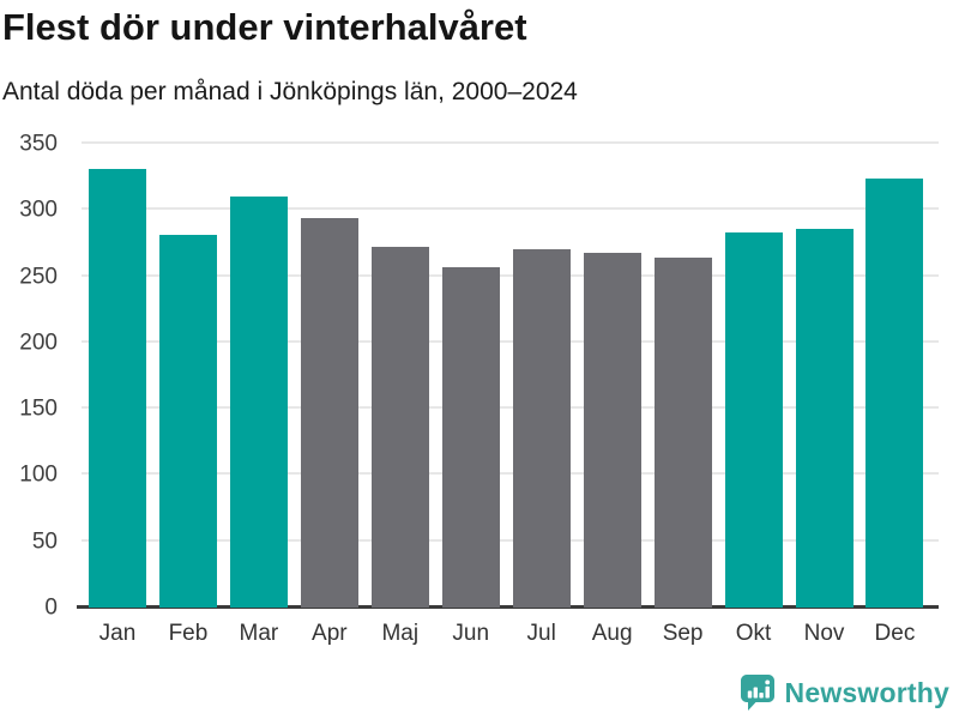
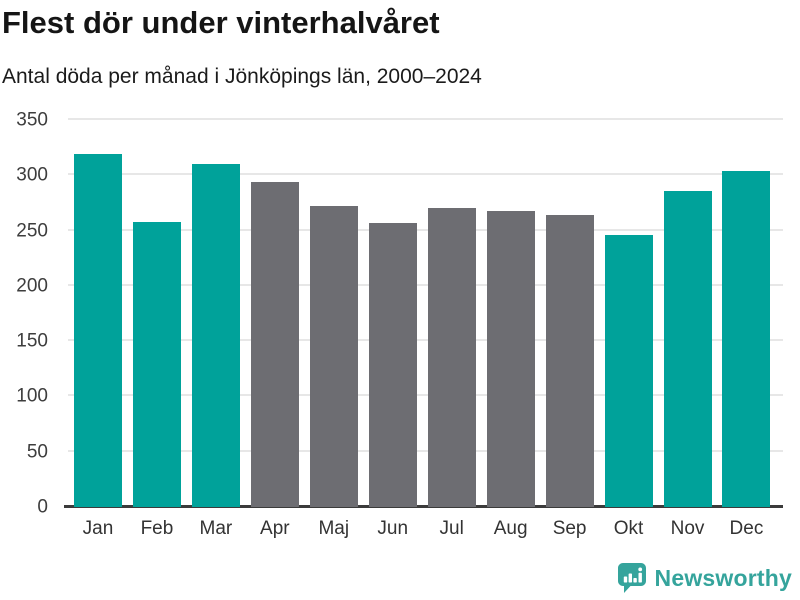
Jan: 331 -> 319
Feb: 281 -> 258
Okt: 283 -> 246
Dec: 324 -> 304
